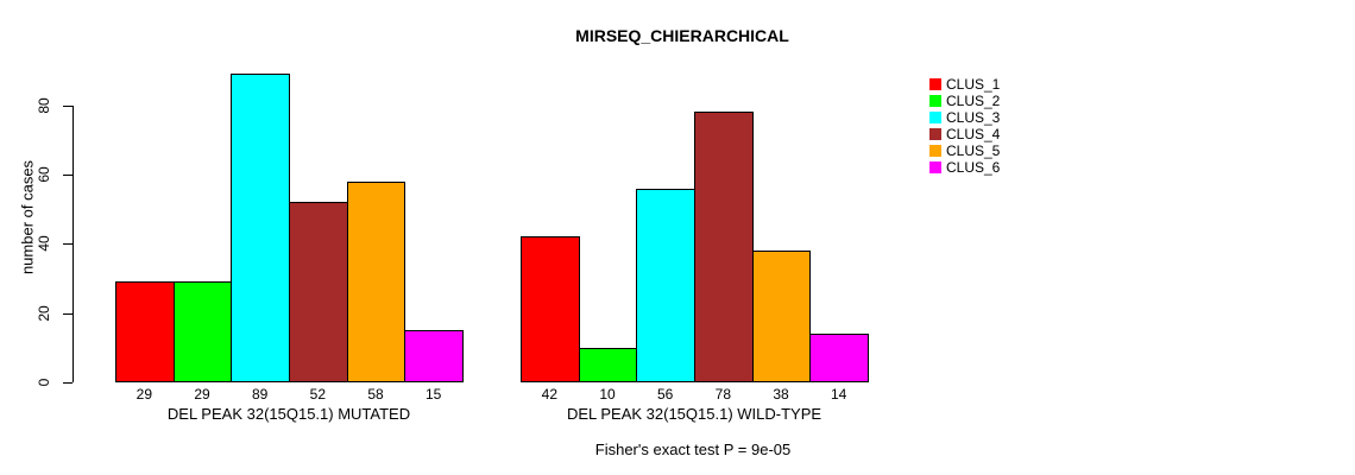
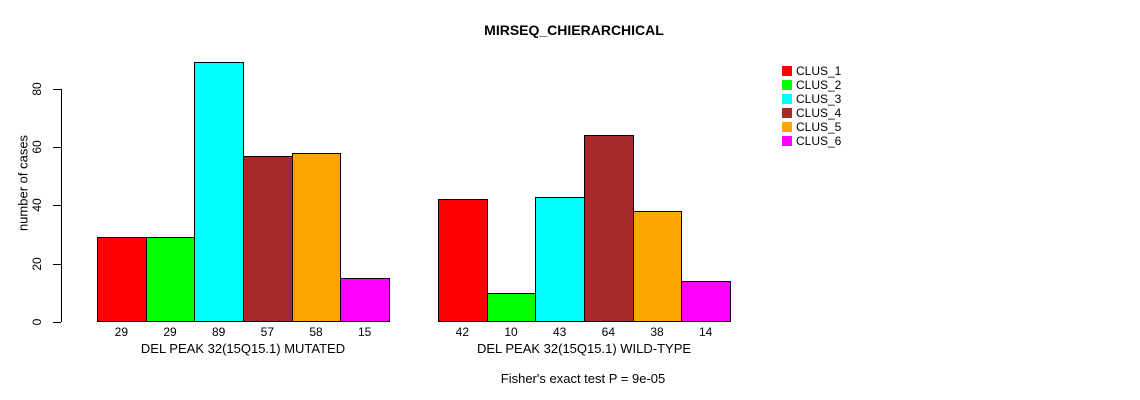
CLUS_4/DEL PEAK 32(15Q15.1) MUTATED: 52 -> 57
CLUS_3/DEL PEAK 32(15Q15.1) WILD-TYPE: 56 -> 43
CLUS_4/DEL PEAK 32(15Q15.1) WILD-TYPE: 78 -> 64
